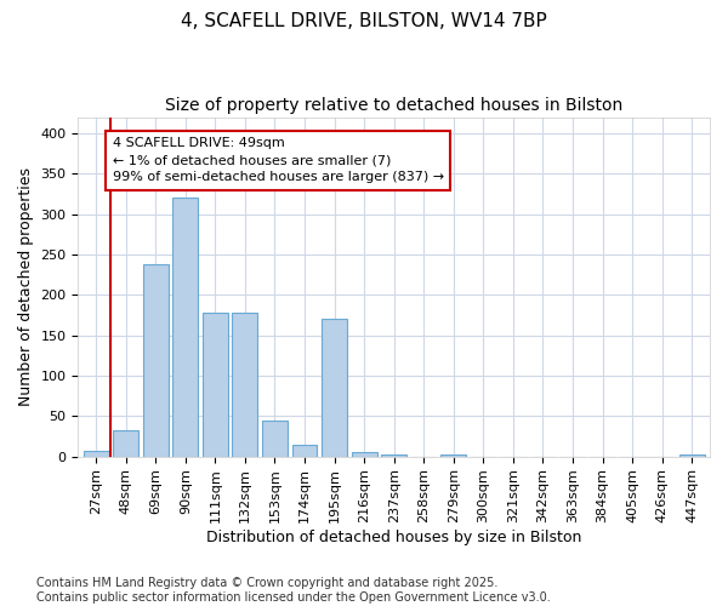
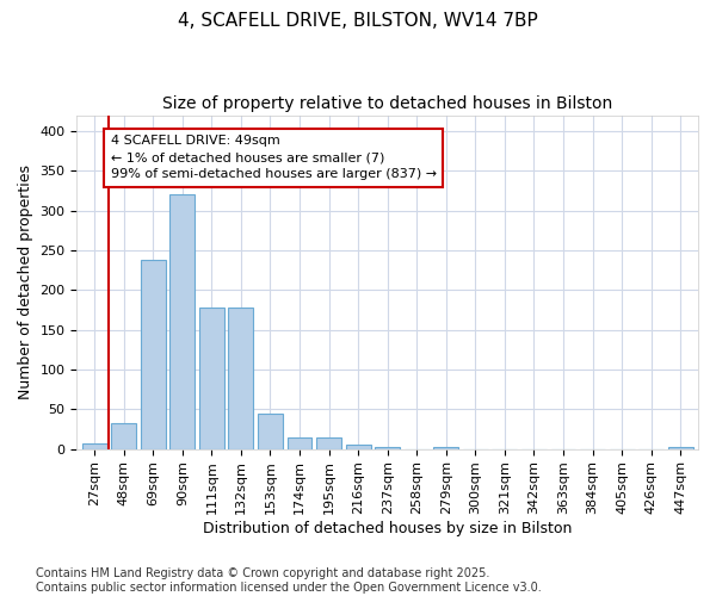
195sqm: 170 -> 15
